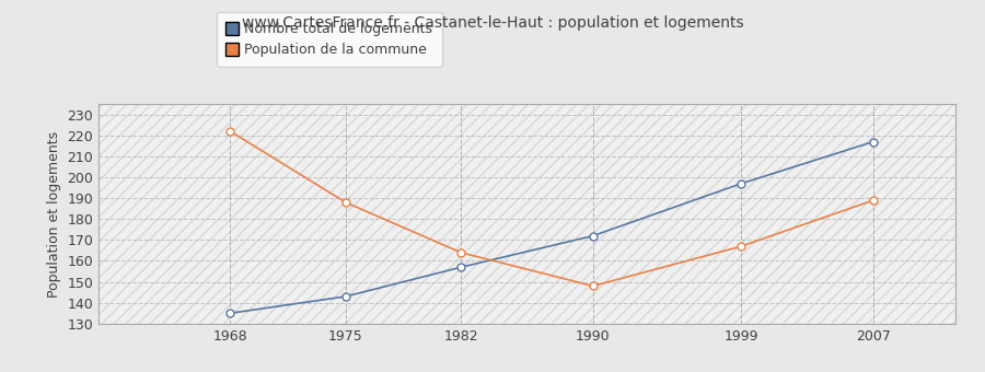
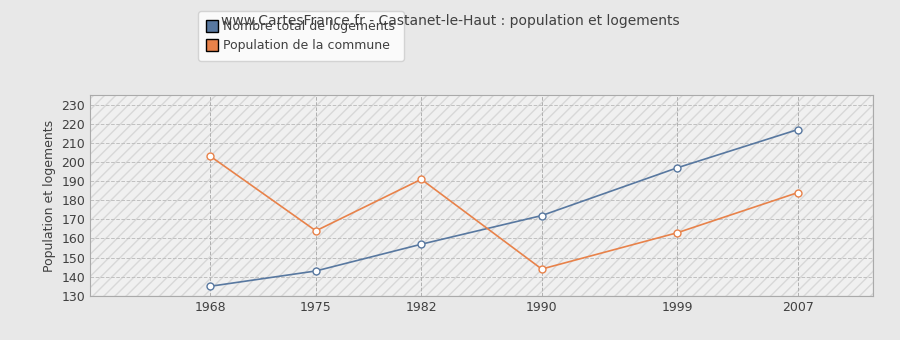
Population de la commune/1968: 222 -> 203
Population de la commune/1975: 188 -> 164
Population de la commune/1982: 164 -> 191
Population de la commune/1990: 148 -> 144
Population de la commune/1999: 167 -> 163
Population de la commune/2007: 189 -> 184
